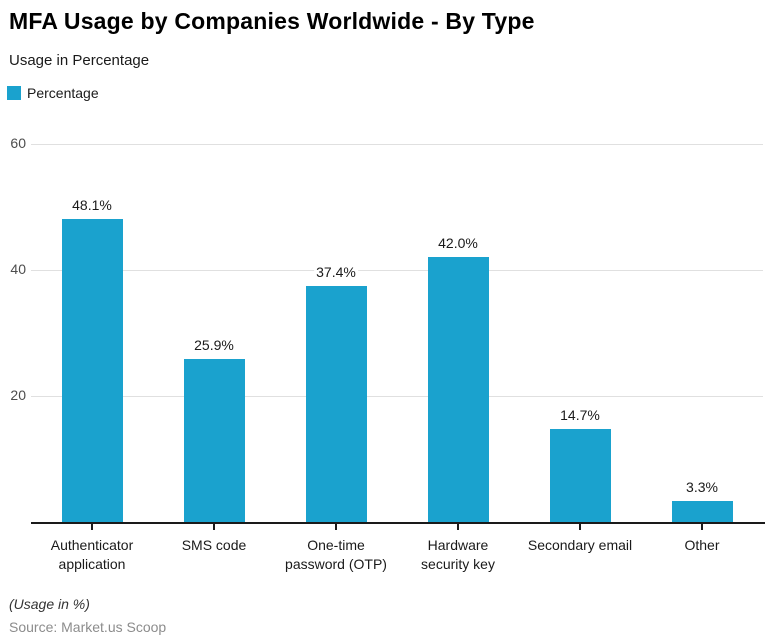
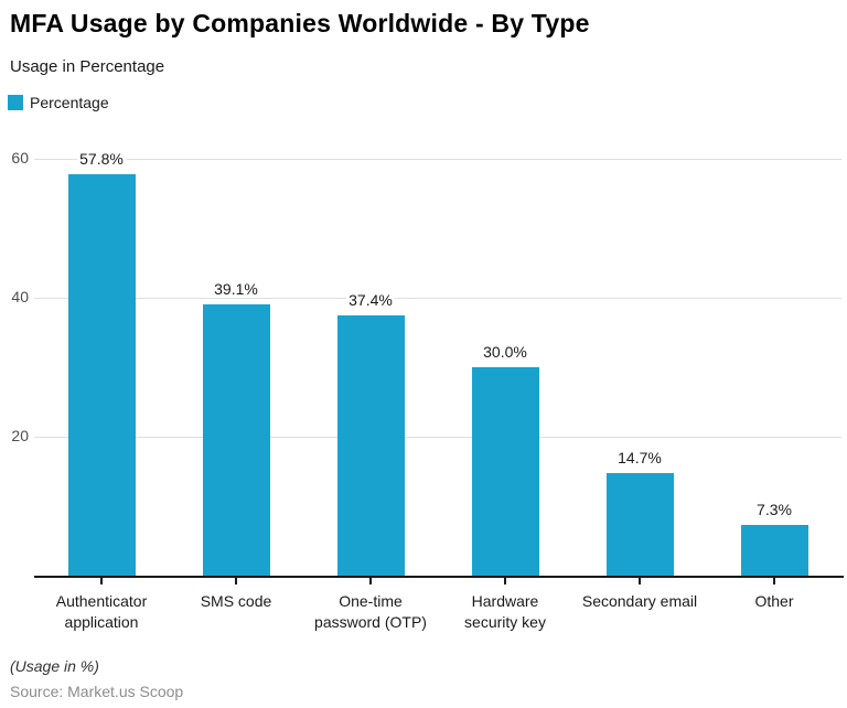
Authenticator application: 48.1% -> 57.8%
SMS code: 25.9% -> 39.1%
Hardware security key: 42.0% -> 30.0%
Other: 3.3% -> 7.3%
